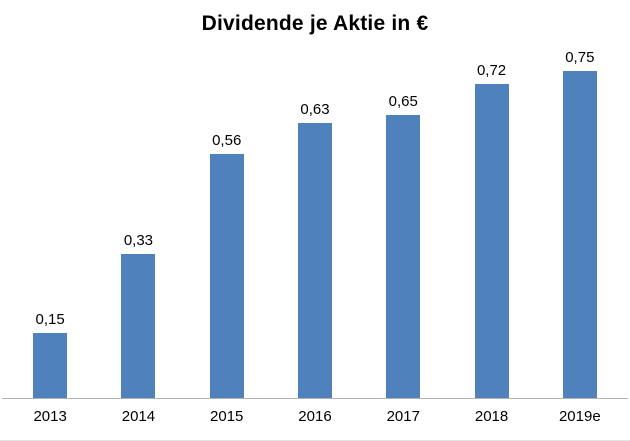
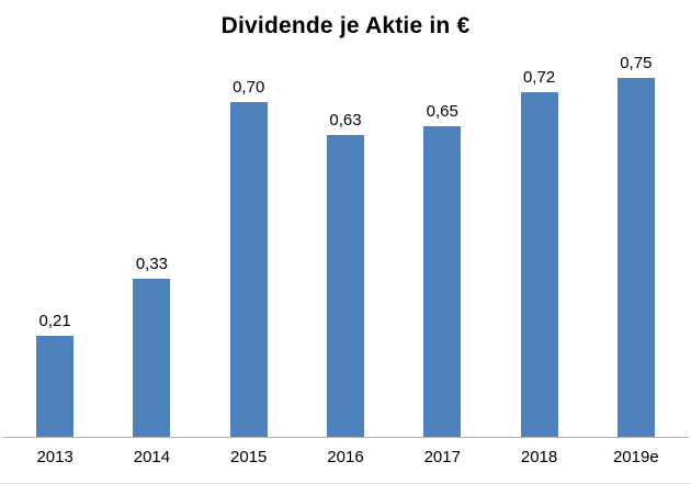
2013: 0,15 -> 0,21
2015: 0,56 -> 0,70
